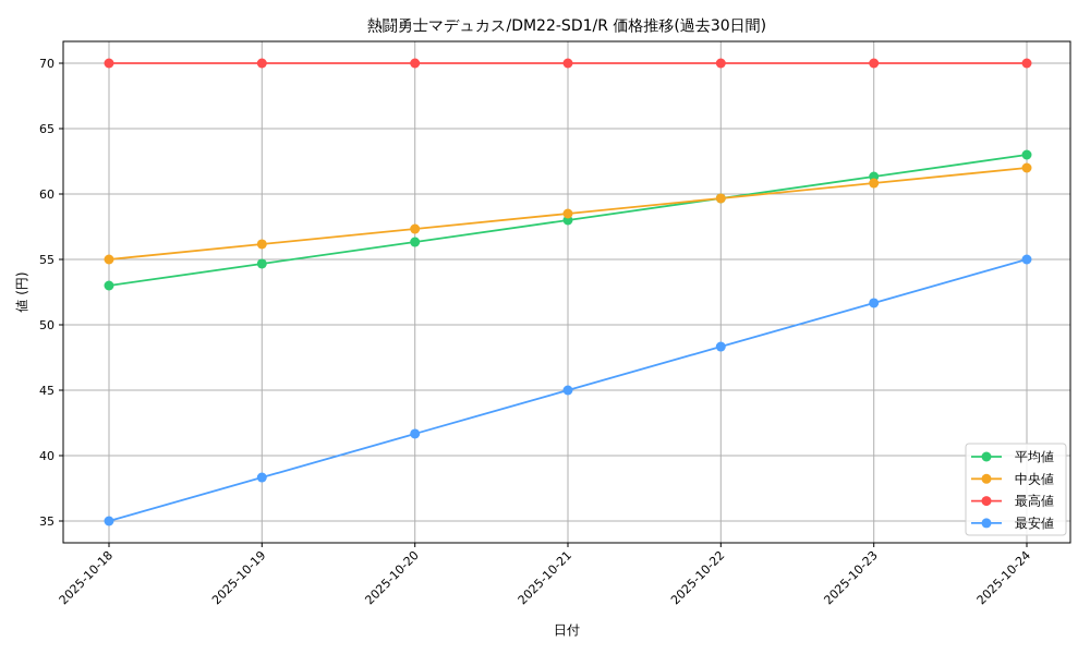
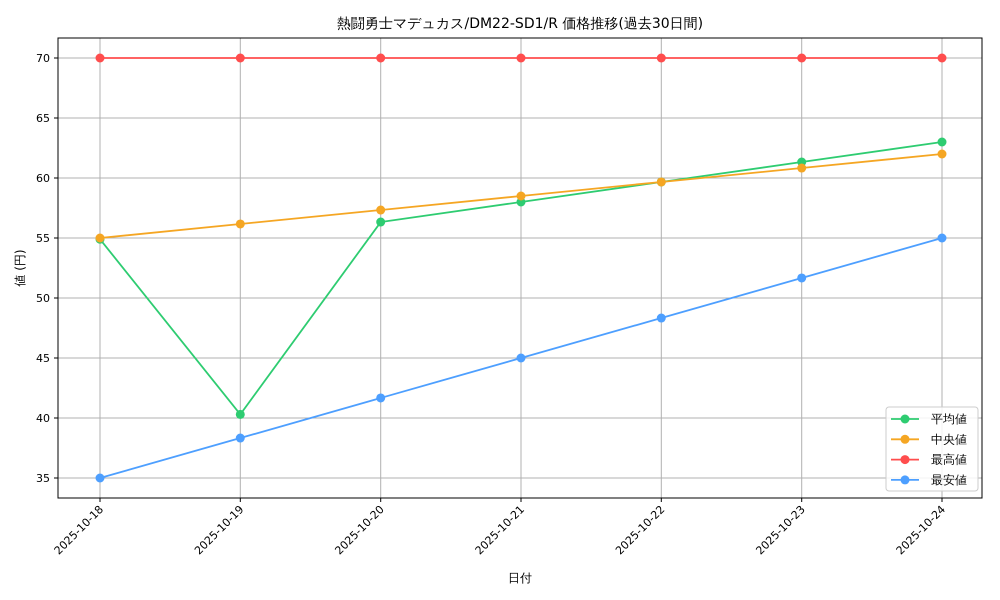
平均値/2025-10-18: 53.0 -> 54.9
平均値/2025-10-19: 54.7 -> 40.3
